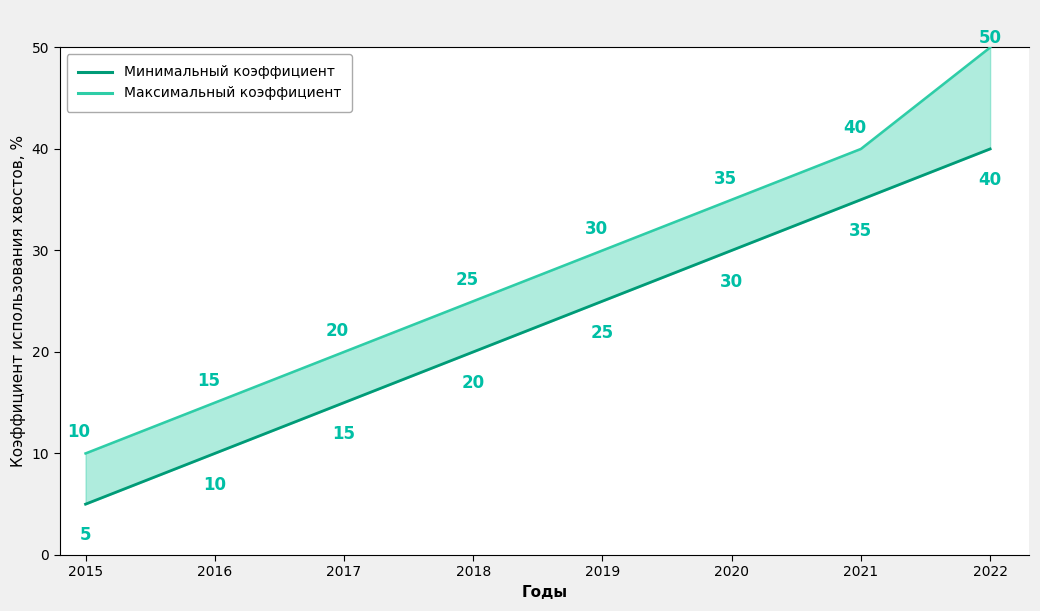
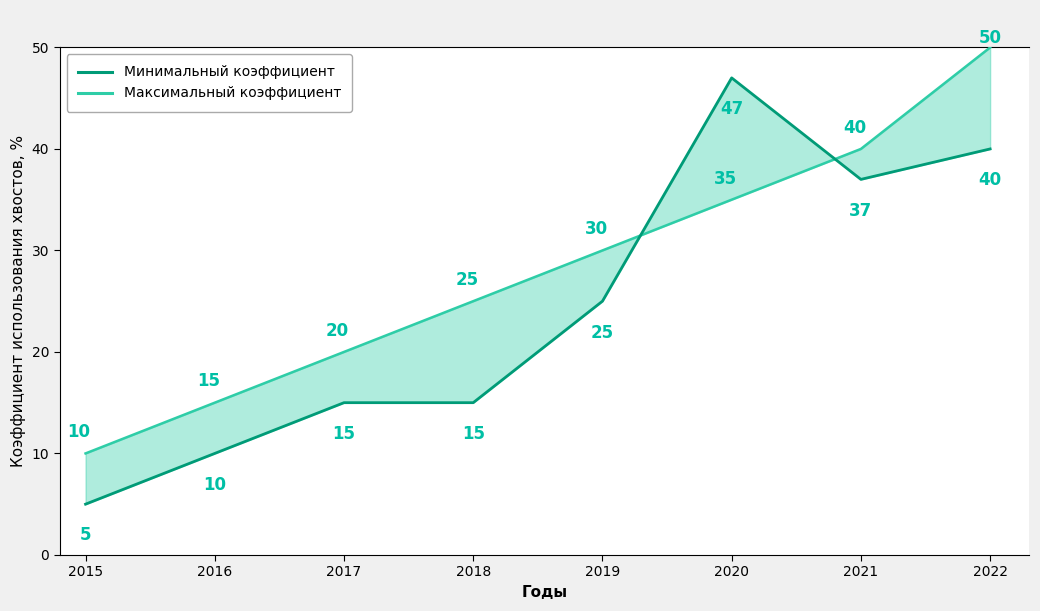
Минимальный коэффициент/2018: 20 -> 15
Минимальный коэффициент/2020: 30 -> 47
Минимальный коэффициент/2021: 35 -> 37
